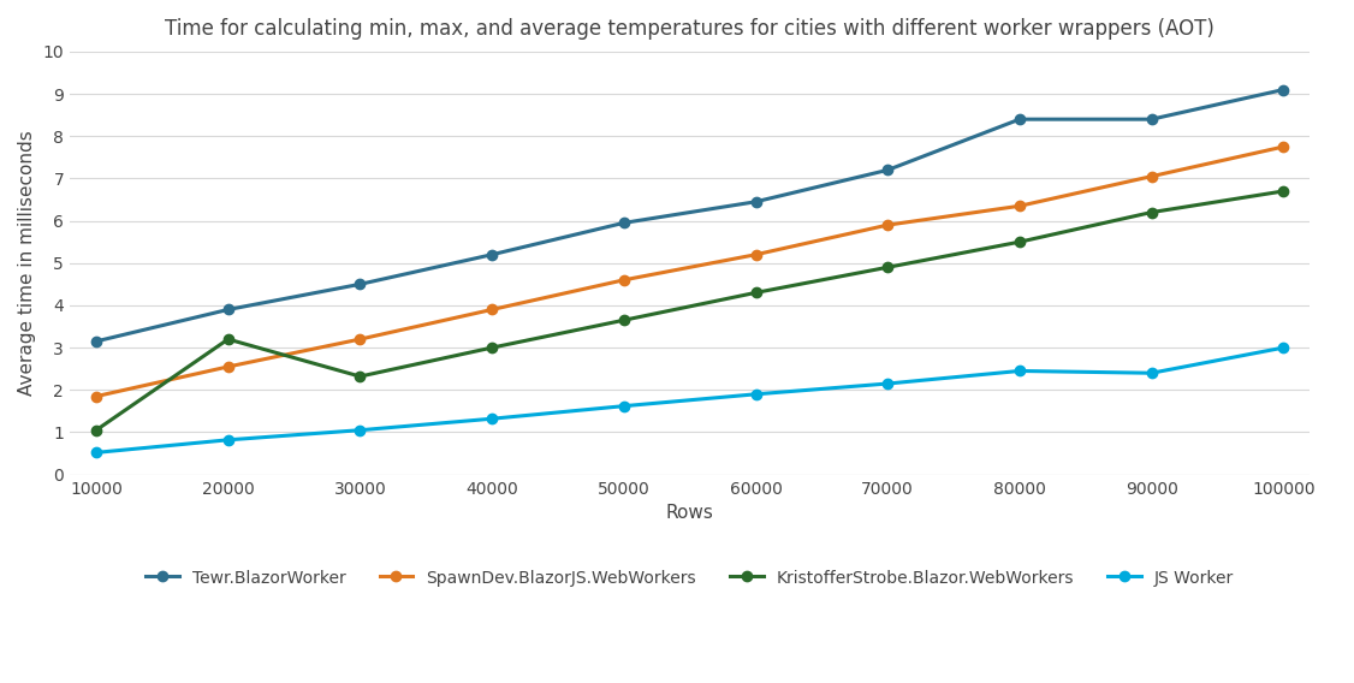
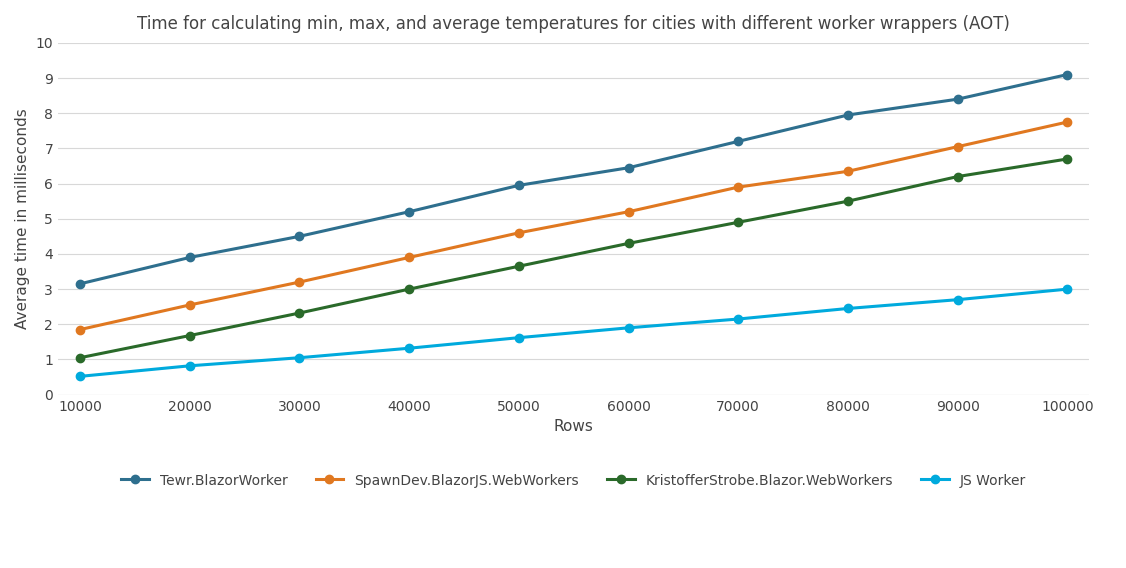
KristofferStrobe.Blazor.WebWorkers/20000: 3.20 -> 1.68
Tewr.BlazorWorker/80000: 8.40 -> 7.95
JS Worker/90000: 2.40 -> 2.70
